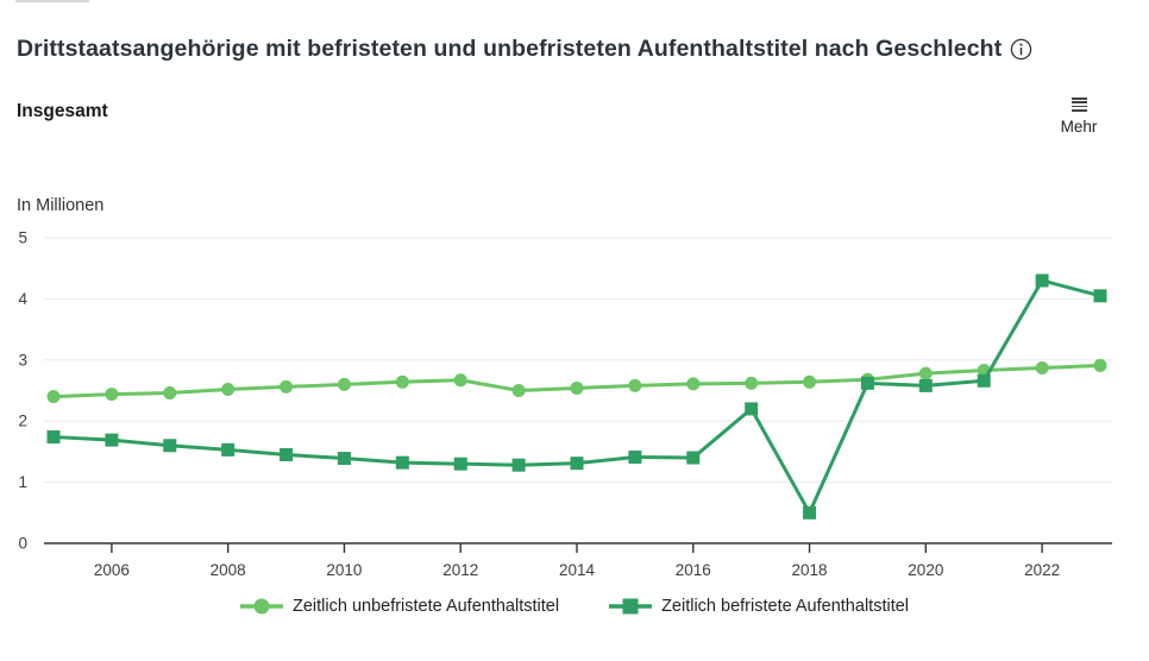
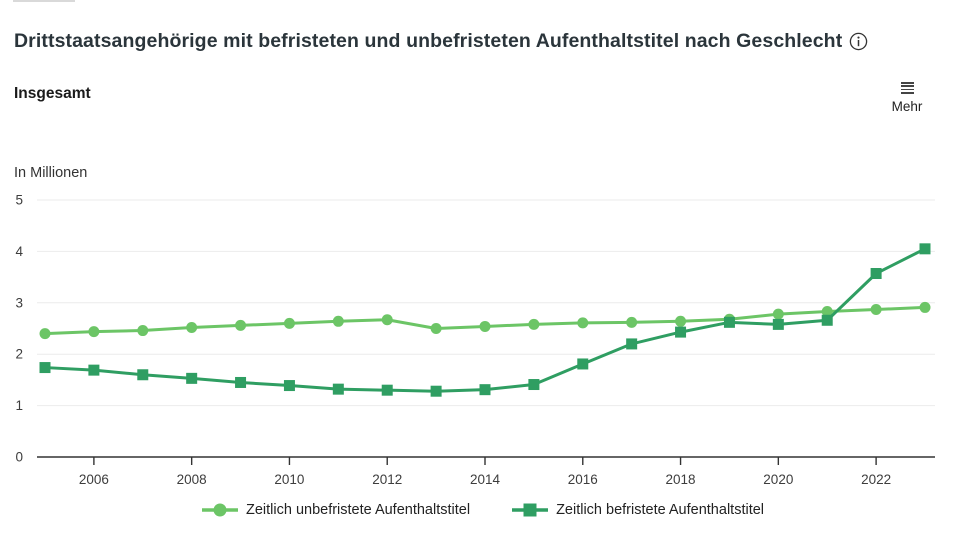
Zeitlich befristete Aufenthaltstitel/2016: 1.4 -> 1.8
Zeitlich befristete Aufenthaltstitel/2018: 0.5 -> 2.4
Zeitlich befristete Aufenthaltstitel/2022: 4.3 -> 3.6
